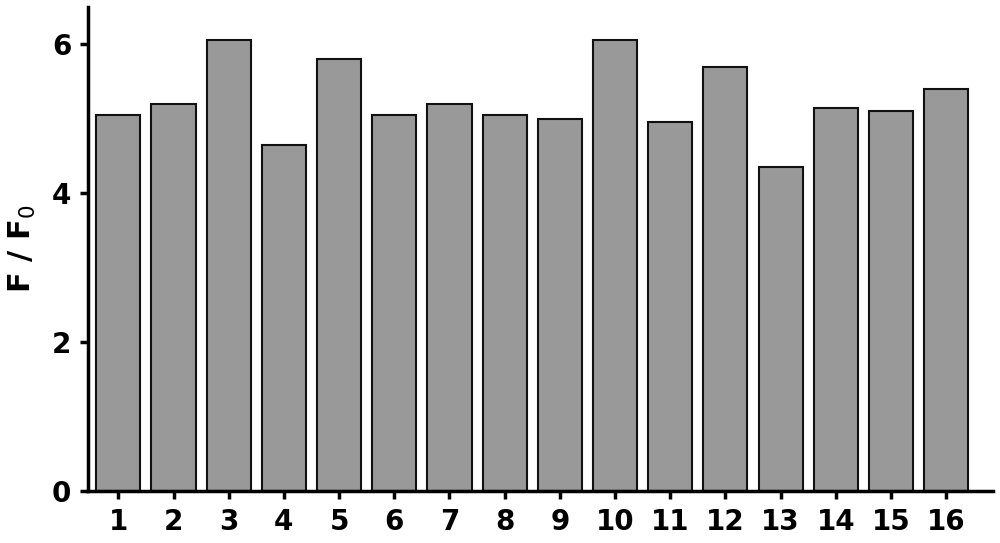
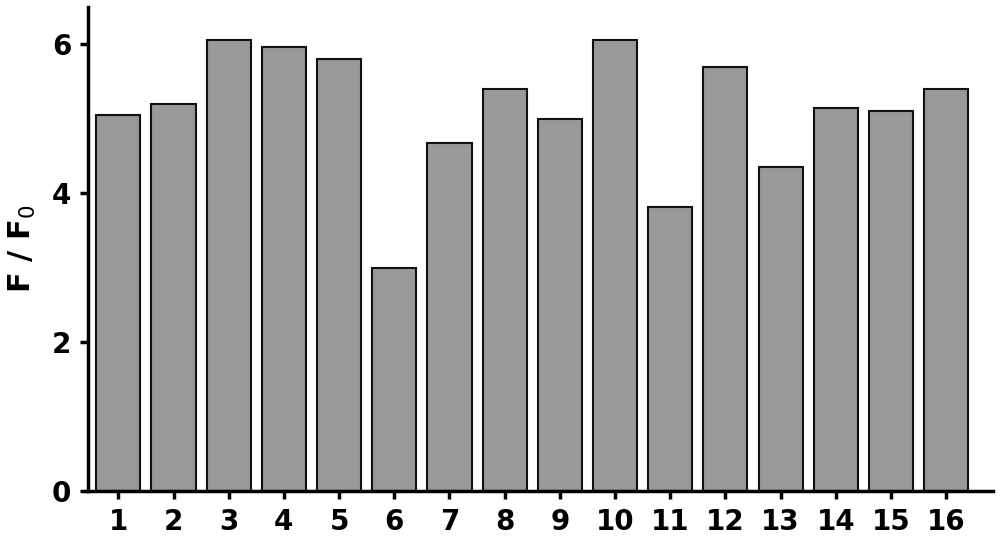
4: 4.65 -> 5.96
6: 5.05 -> 3.00
7: 5.20 -> 4.68
8: 5.05 -> 5.40
11: 4.95 -> 3.82
